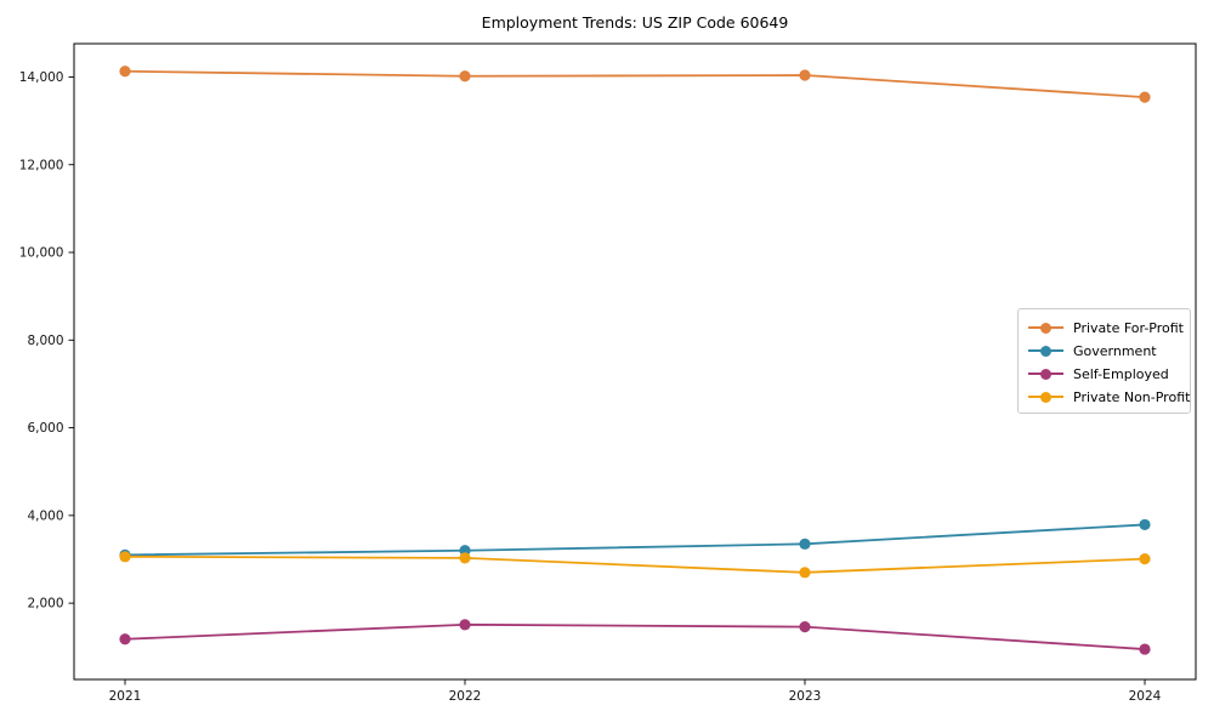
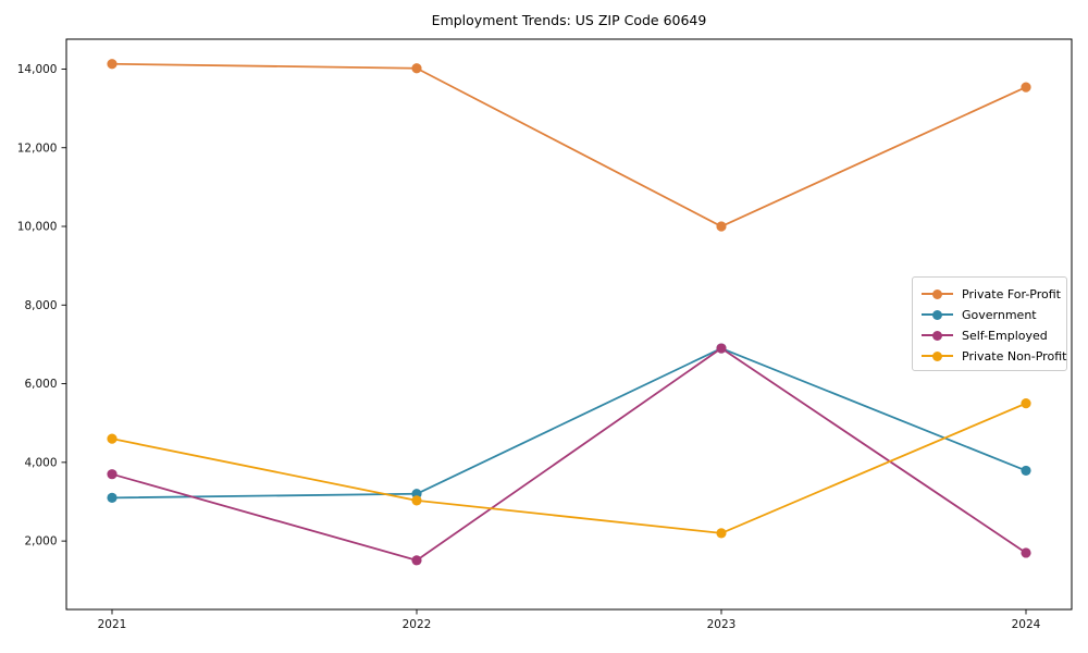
Self-Employed/2021: 1200 -> 3700
Private Non-Profit/2021: 3100 -> 4600
Private For-Profit/2023: 14000 -> 10000
Government/2023: 3400 -> 6900
Self-Employed/2023: 1500 -> 6900
Private Non-Profit/2023: 2700 -> 2200
Self-Employed/2024: 1000 -> 1700
Private Non-Profit/2024: 3000 -> 5500
